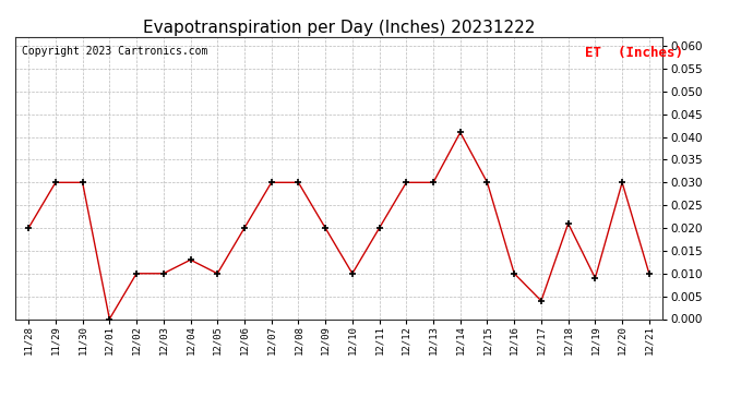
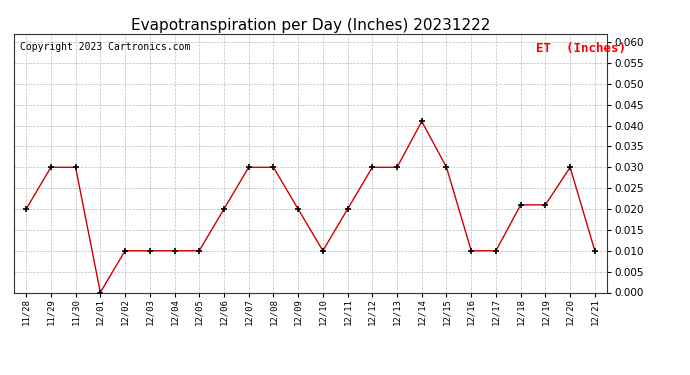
12/04: 0.013 -> 0.010
12/17: 0.004 -> 0.010
12/19: 0.009 -> 0.021
